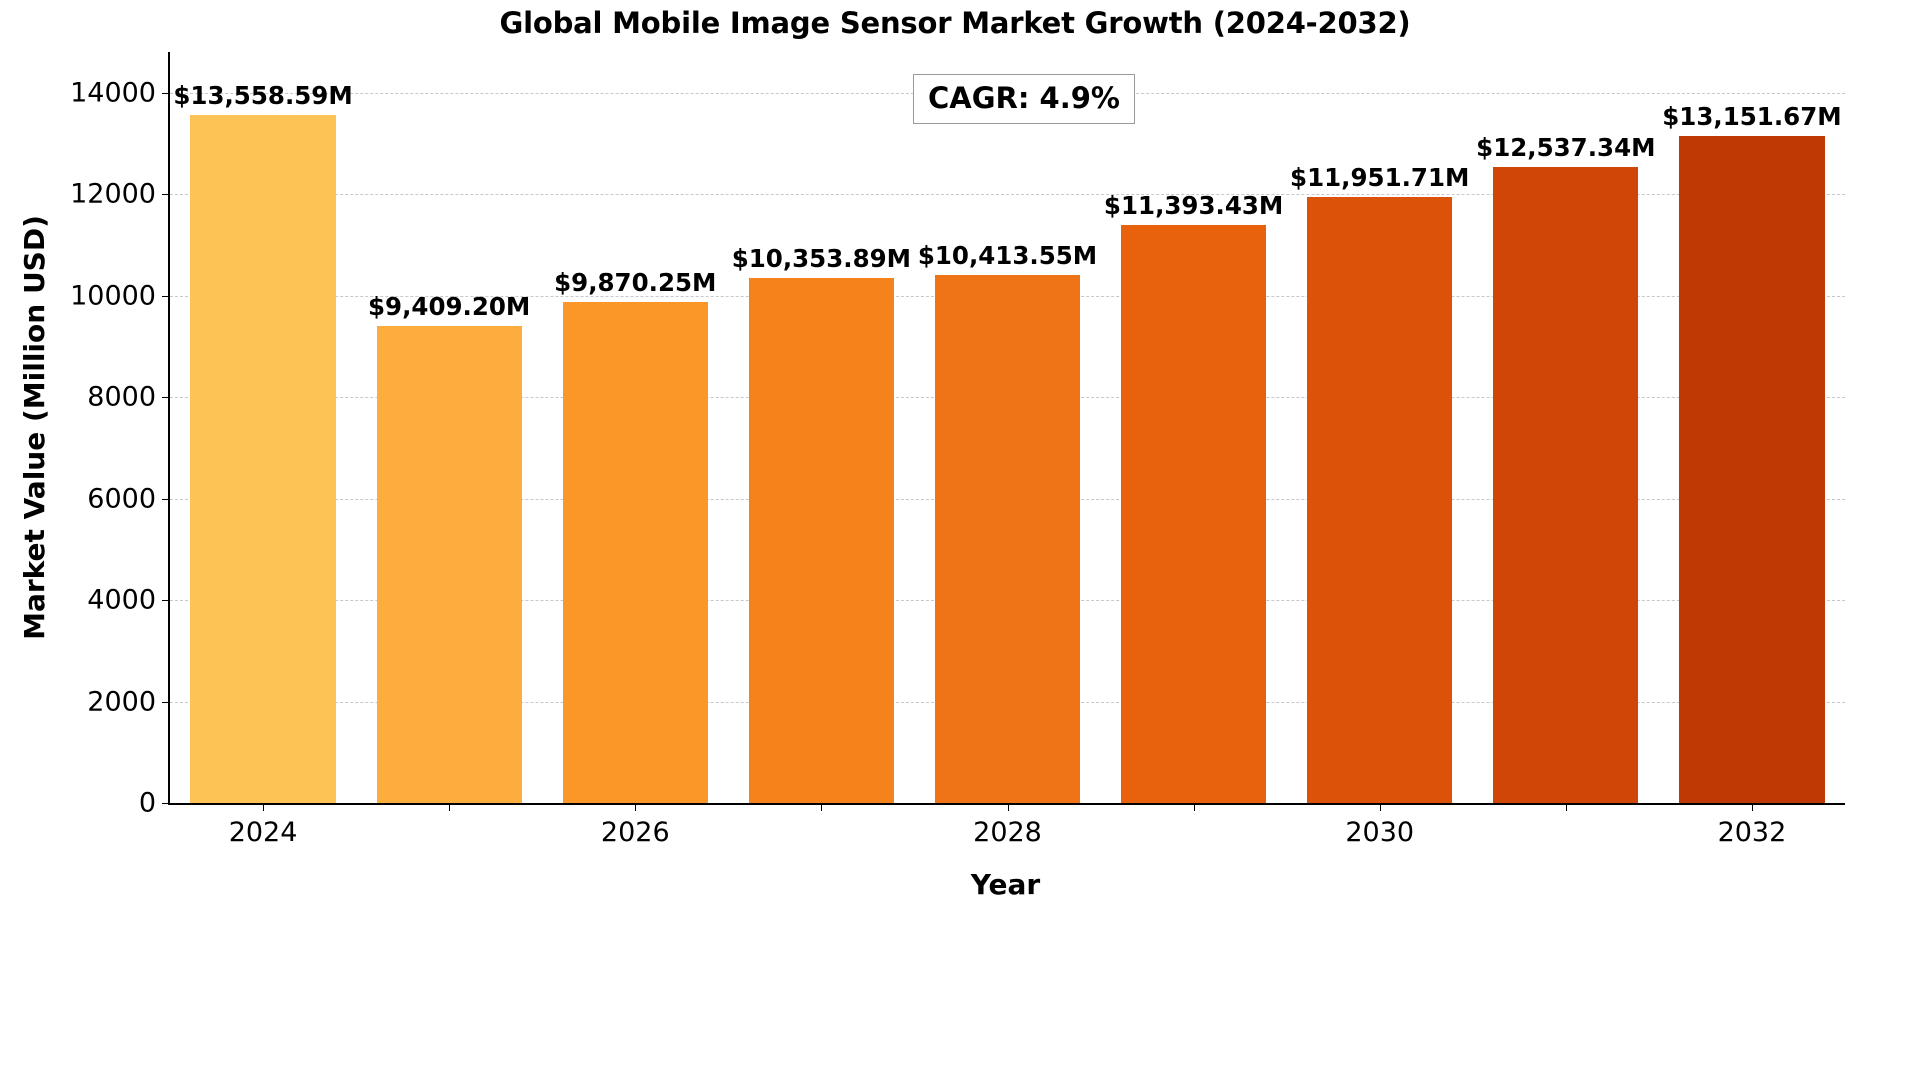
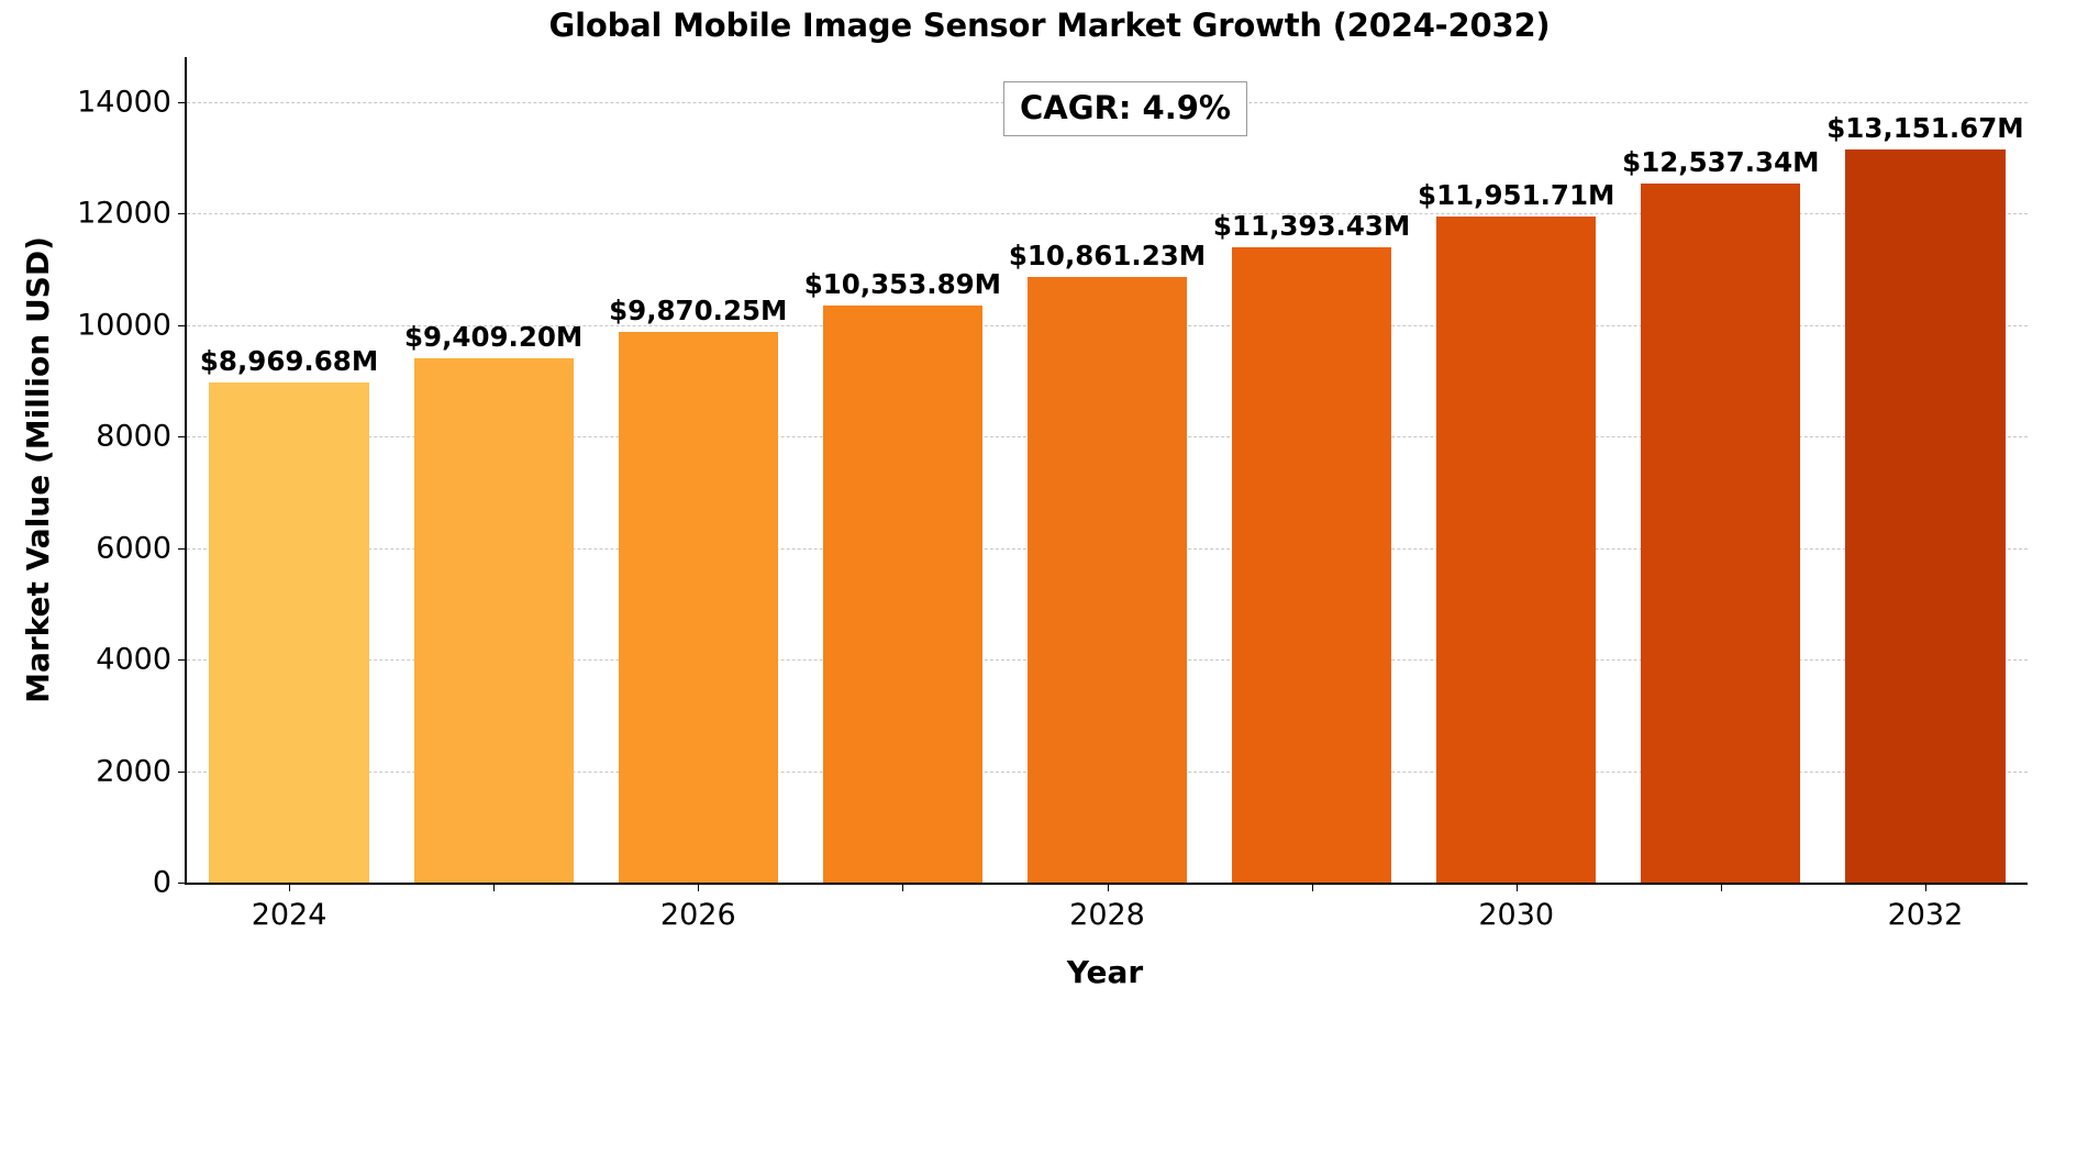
2024: $13,558.59M -> $8,969.68M
2028: $10,413.55M -> $10,861.23M
